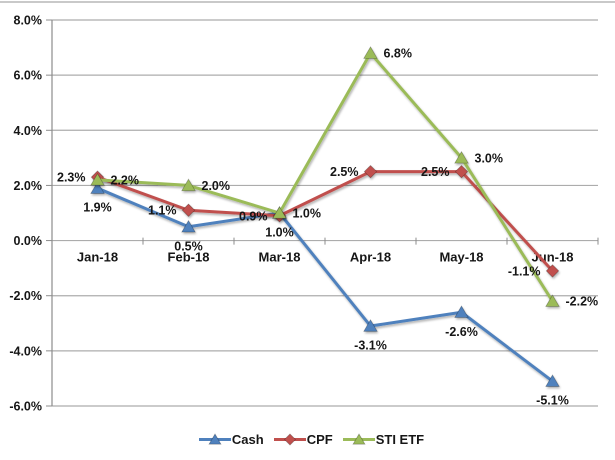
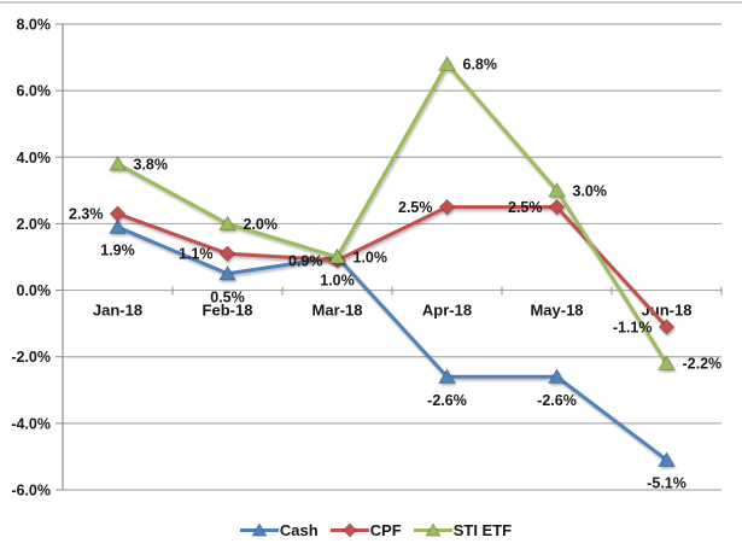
STI ETF/Jan-18: 2.2% -> 3.8%
Cash/Apr-18: -3.1% -> -2.6%
